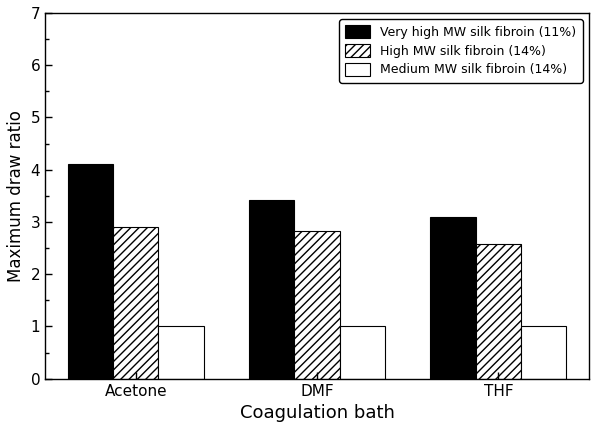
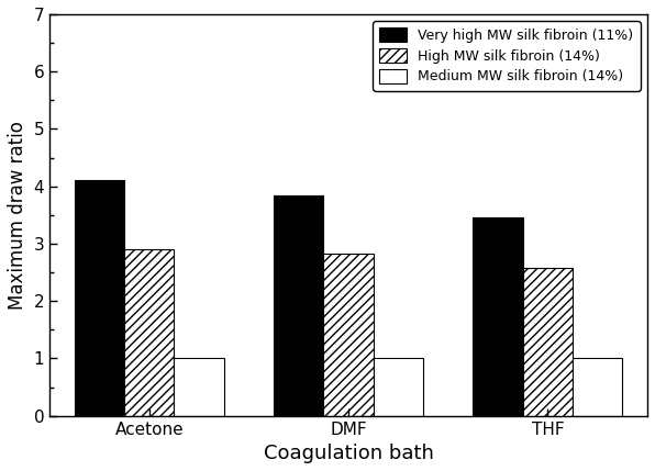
Very high MW silk fibroin (11%)/DMF: 3.42 -> 3.85
Very high MW silk fibroin (11%)/THF: 3.10 -> 3.45
